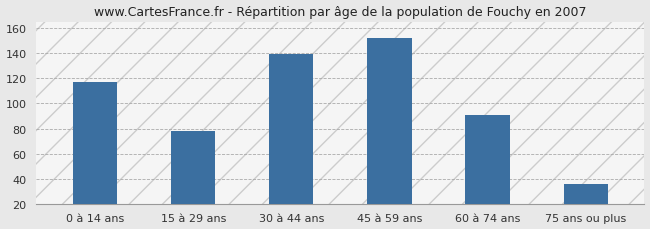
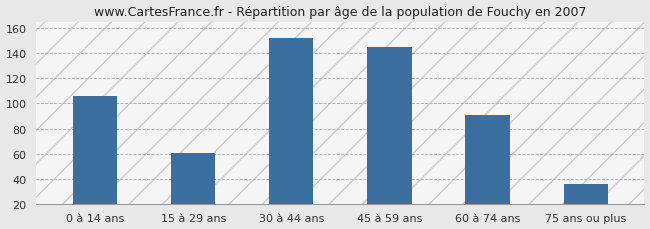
0 à 14 ans: 117 -> 106
15 à 29 ans: 78 -> 61
30 à 44 ans: 139 -> 152
45 à 59 ans: 152 -> 145
